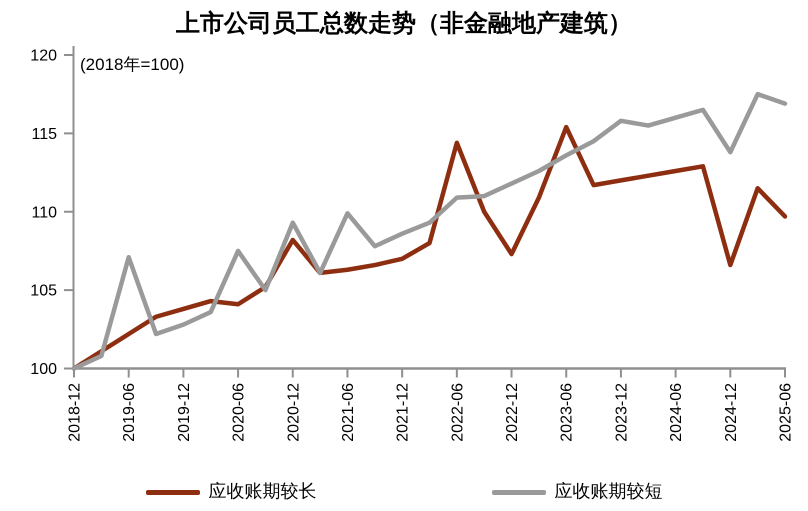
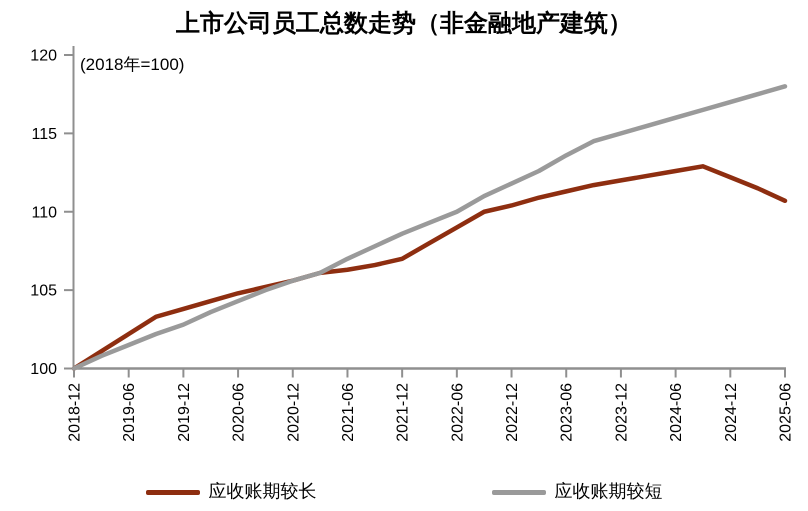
应收账期较短/2019-06: 107.1 -> 101.5
应收账期较长/2020-06: 104.1 -> 104.8
应收账期较短/2020-06: 107.5 -> 104.3
应收账期较长/2020-12: 108.2 -> 105.6
应收账期较短/2020-12: 109.3 -> 105.6
应收账期较短/2021-06: 109.9 -> 107.0
应收账期较长/2022-06: 114.4 -> 109.0
应收账期较短/2022-06: 110.9 -> 110.0
应收账期较长/2022-12: 107.3 -> 110.4
应收账期较长/2023-06: 115.4 -> 111.3
应收账期较短/2023-12: 115.8 -> 115.0
应收账期较长/2024-12: 106.6 -> 112.2
应收账期较短/2024-12: 113.8 -> 117.0
应收账期较长/2025-06: 109.7 -> 110.7
应收账期较短/2025-06: 116.9 -> 118.0
